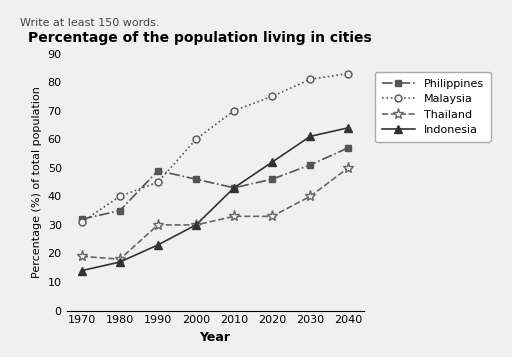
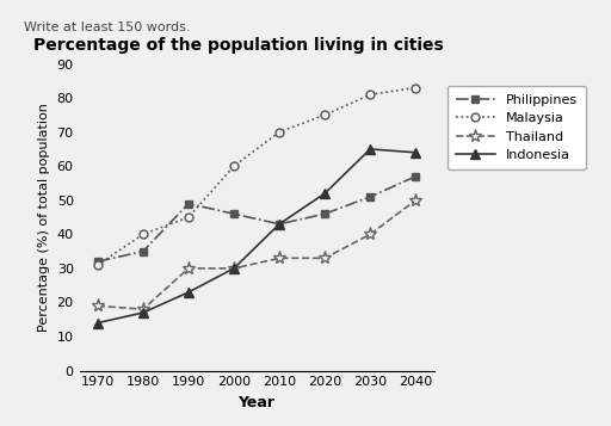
Indonesia/2030: 61 -> 65
